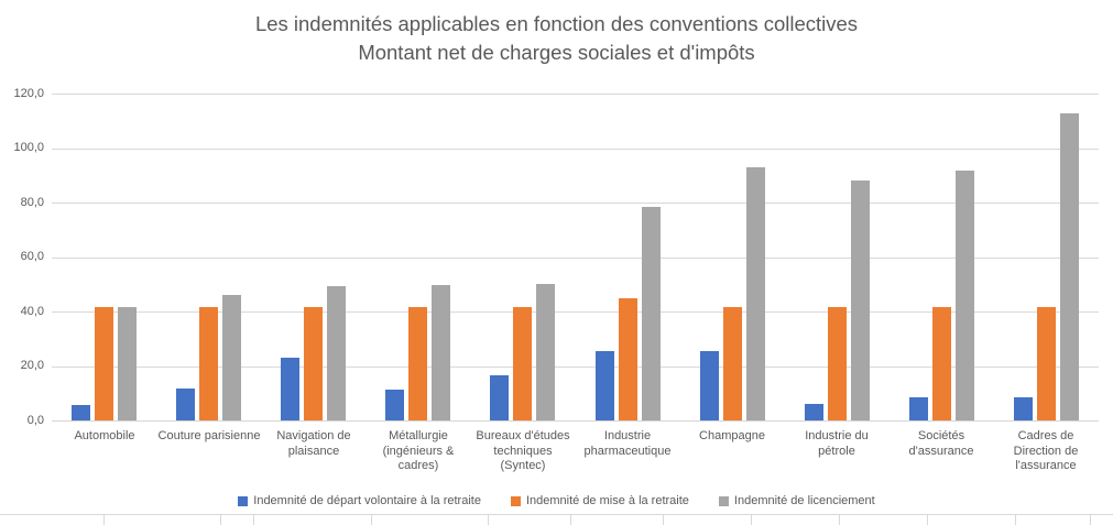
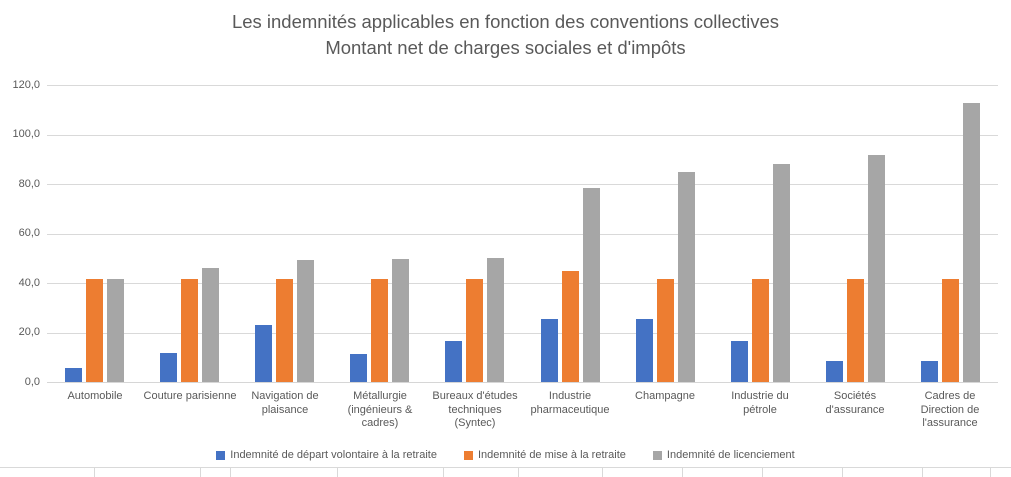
Indemnité de licenciement/Champagne: 93 -> 85
Indemnité de départ volontaire à la retraite/Industrie du pétrole: 6 -> 17
